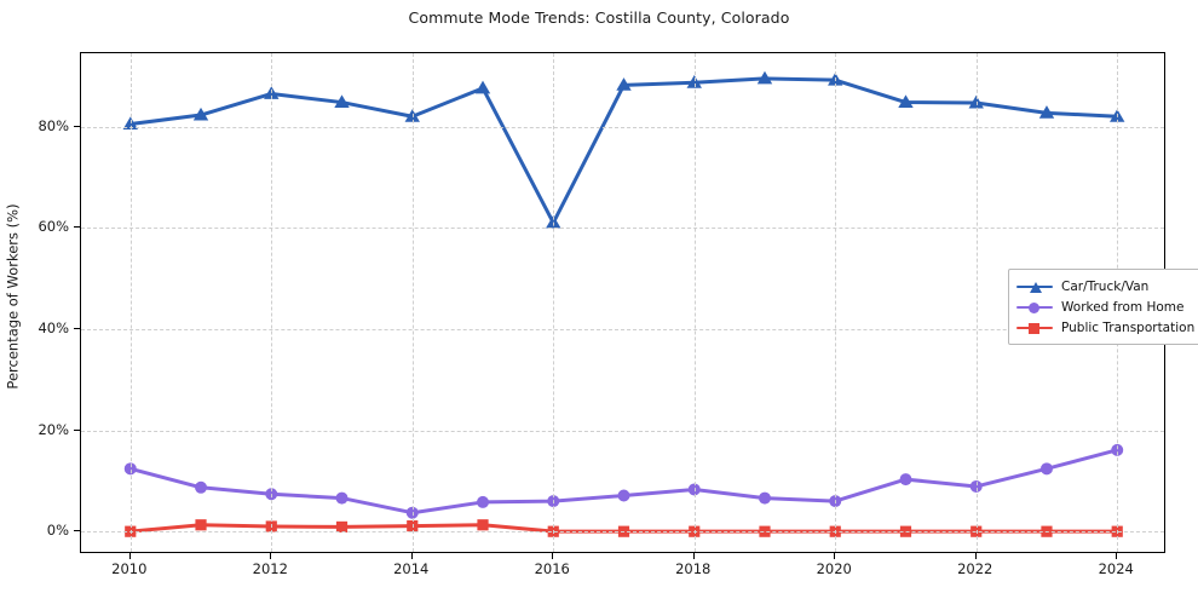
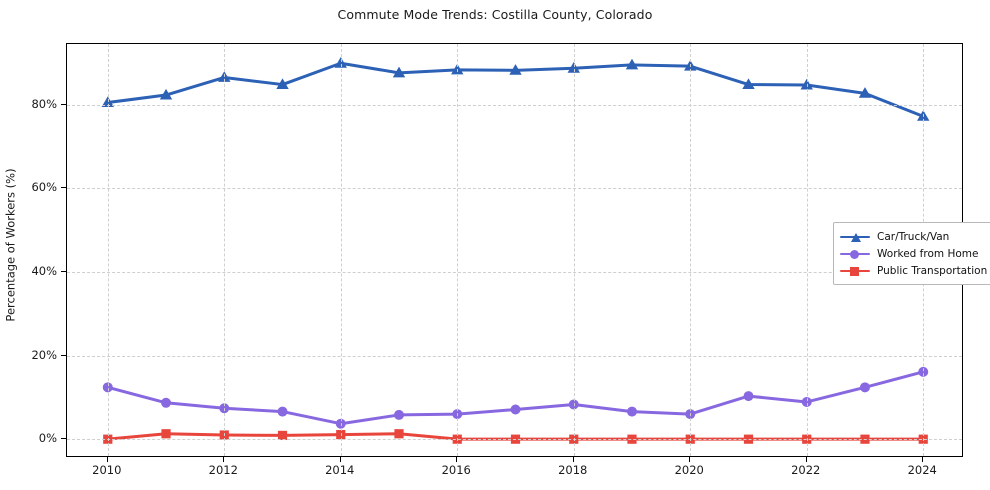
Car/Truck/Van/2014: 82% -> 90%
Car/Truck/Van/2016: 61% -> 88%
Car/Truck/Van/2024: 82% -> 77%
